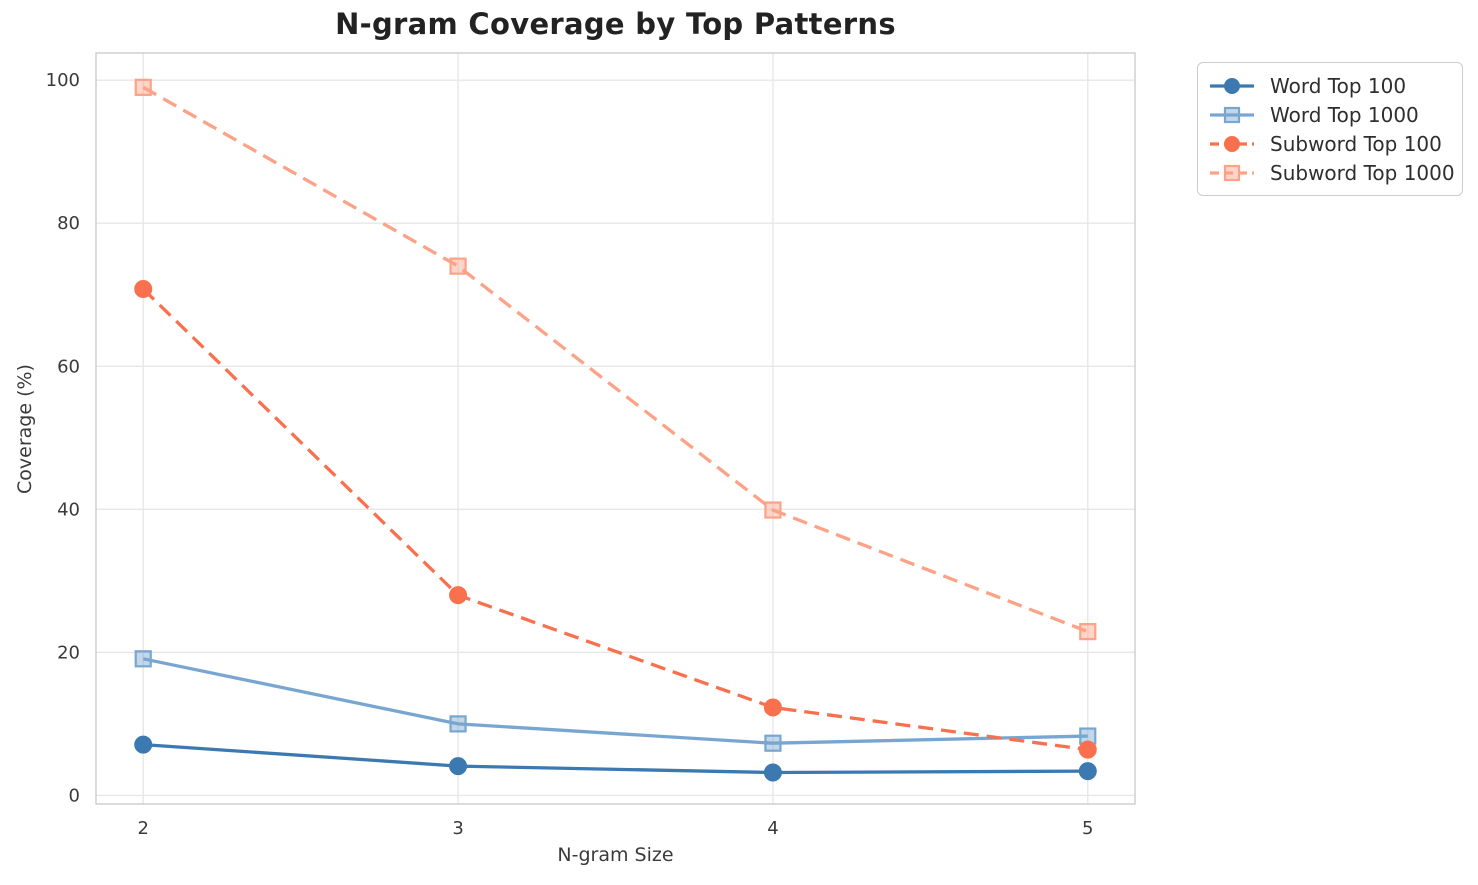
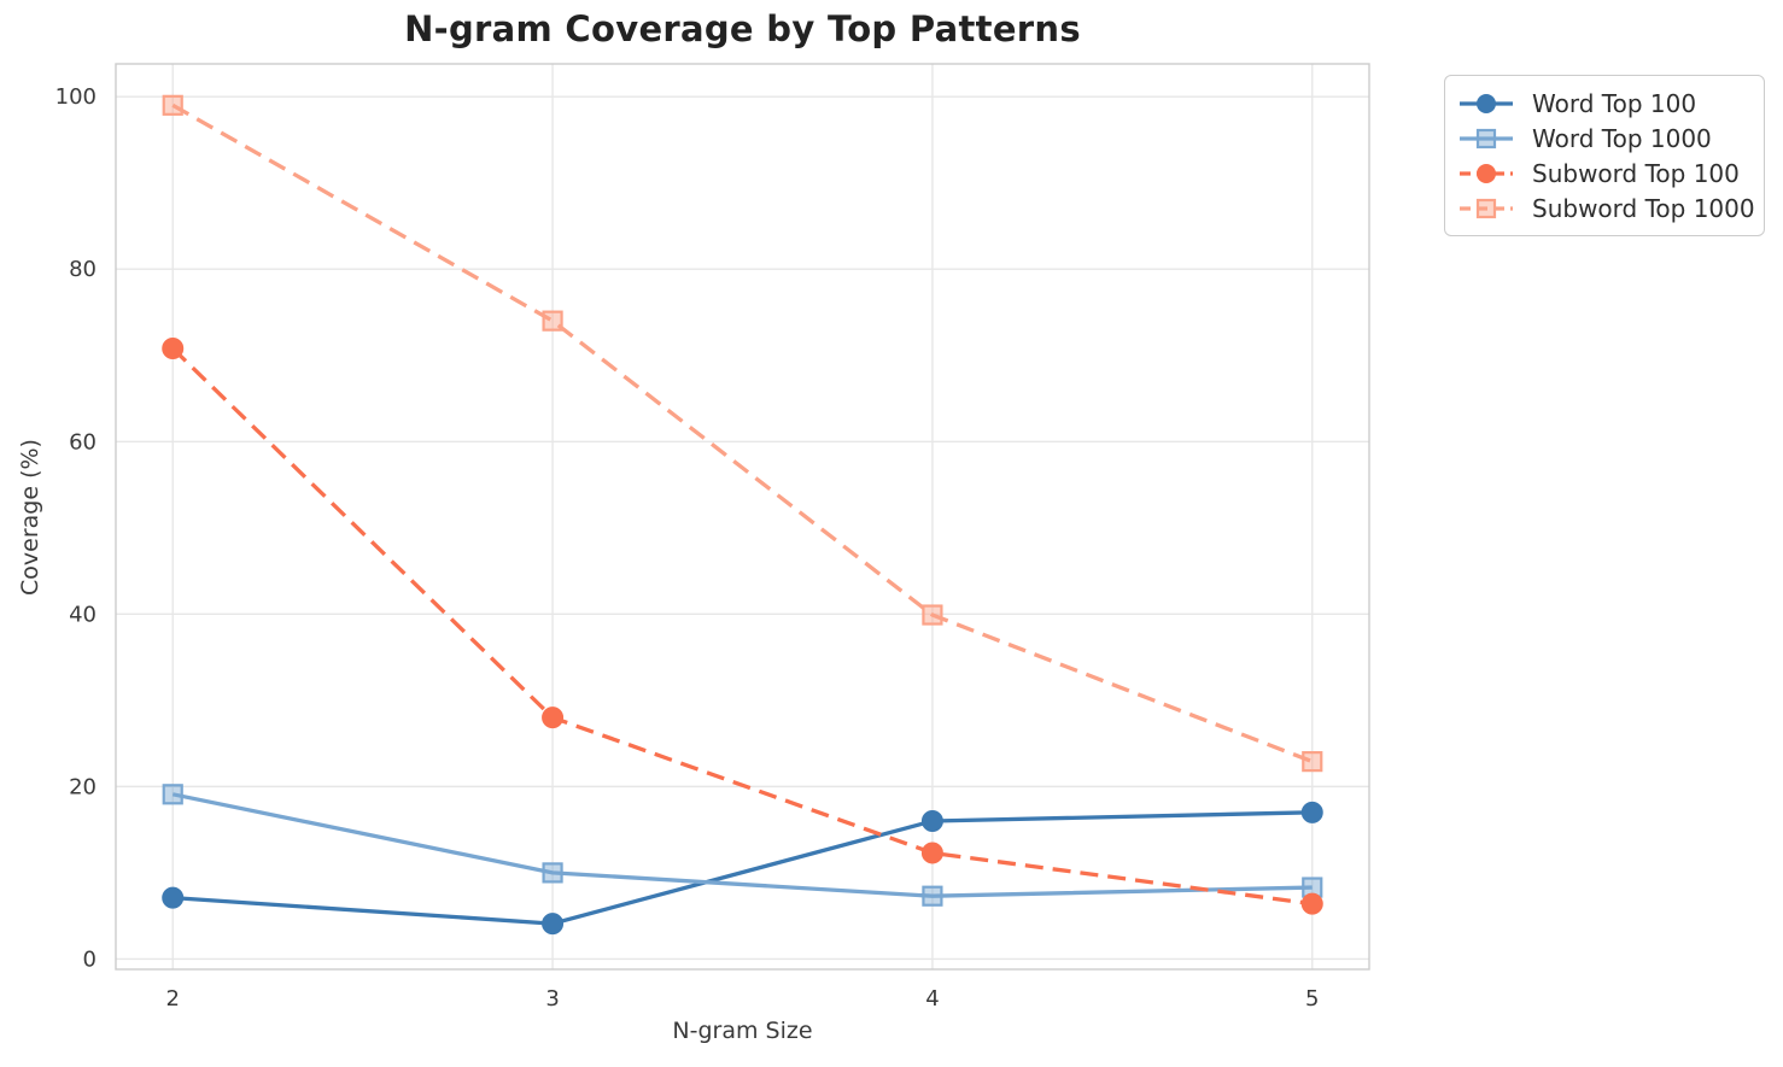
Word Top 100/4: 3 -> 16
Word Top 100/5: 3 -> 17
